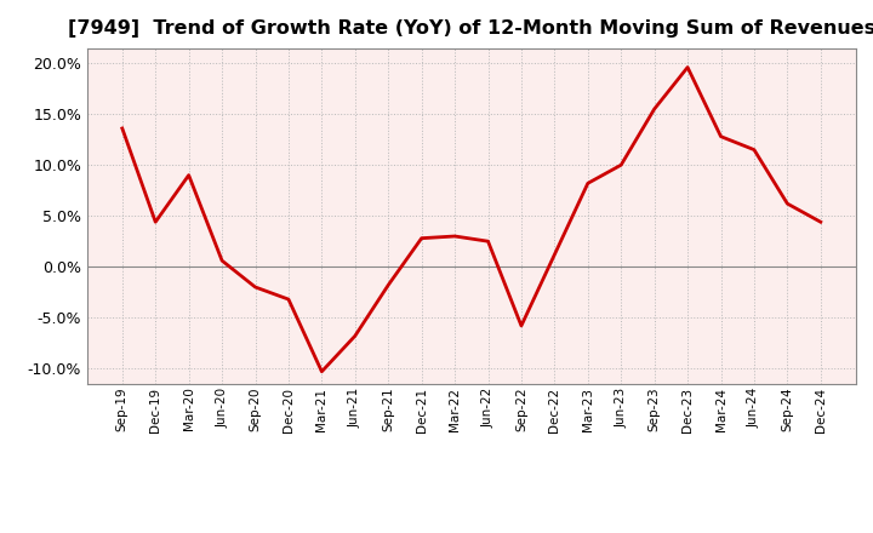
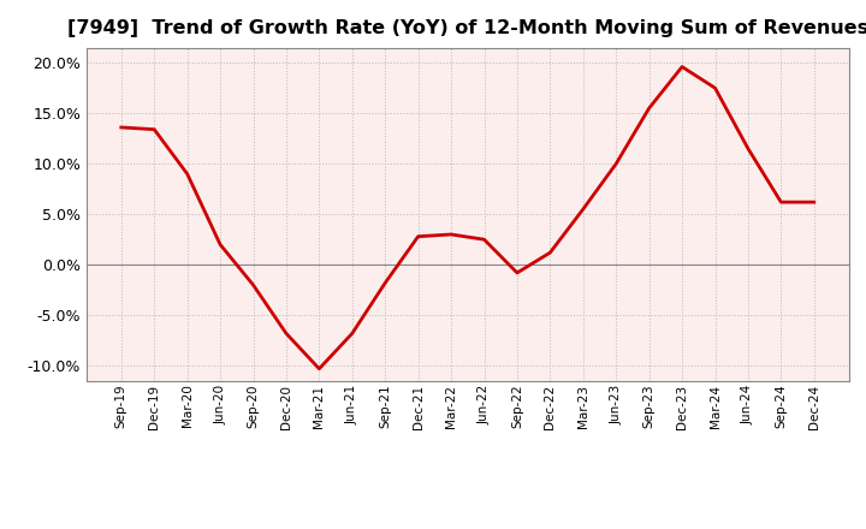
Dec-19: 4.4% -> 13.4%
Jun-20: 0.6% -> 2.0%
Dec-20: -3.2% -> -6.8%
Sep-22: -5.8% -> -0.8%
Mar-23: 8.2% -> 5.5%
Mar-24: 12.8% -> 17.5%
Dec-24: 4.4% -> 6.2%
